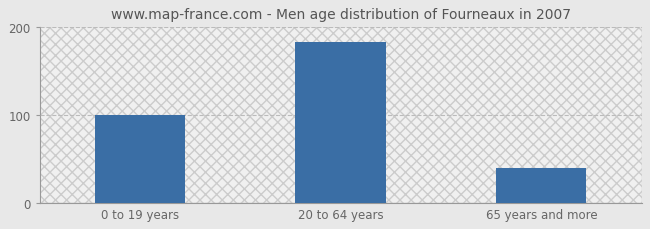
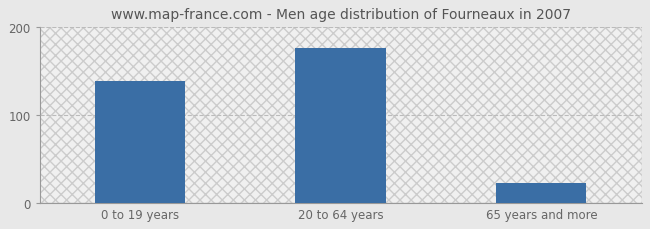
0 to 19 years: 100 -> 138
20 to 64 years: 183 -> 176
65 years and more: 40 -> 22
